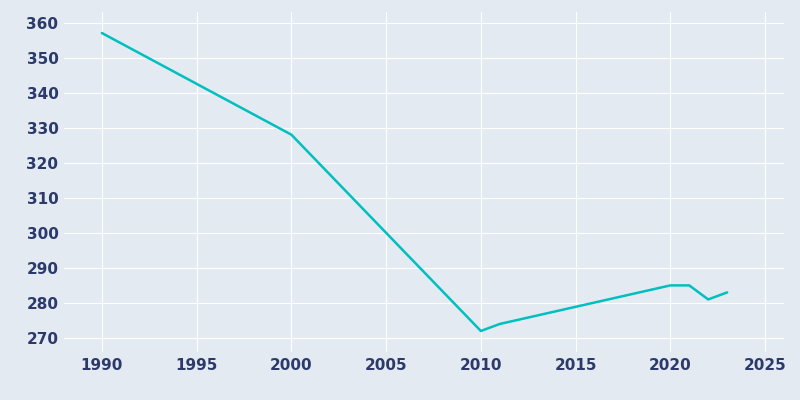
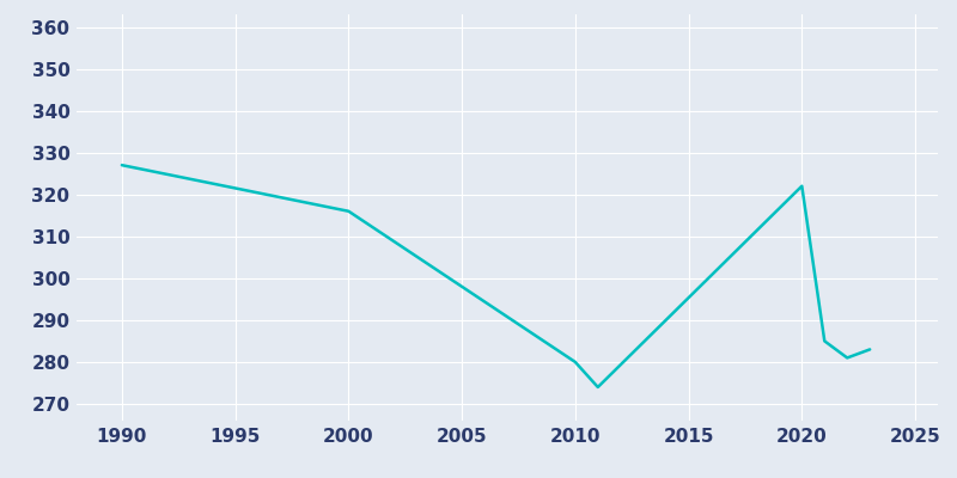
1990: 357 -> 327
2000: 328 -> 316
2010: 272 -> 280
2020: 285 -> 322
